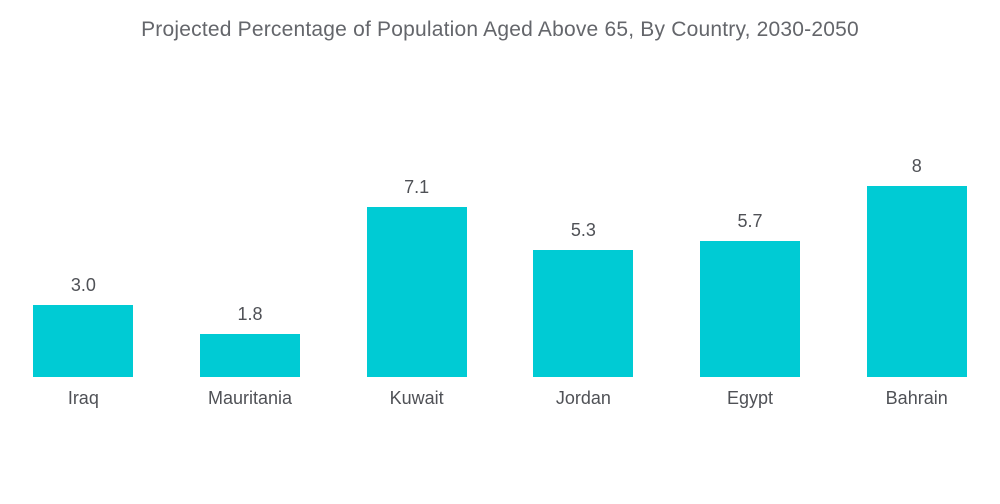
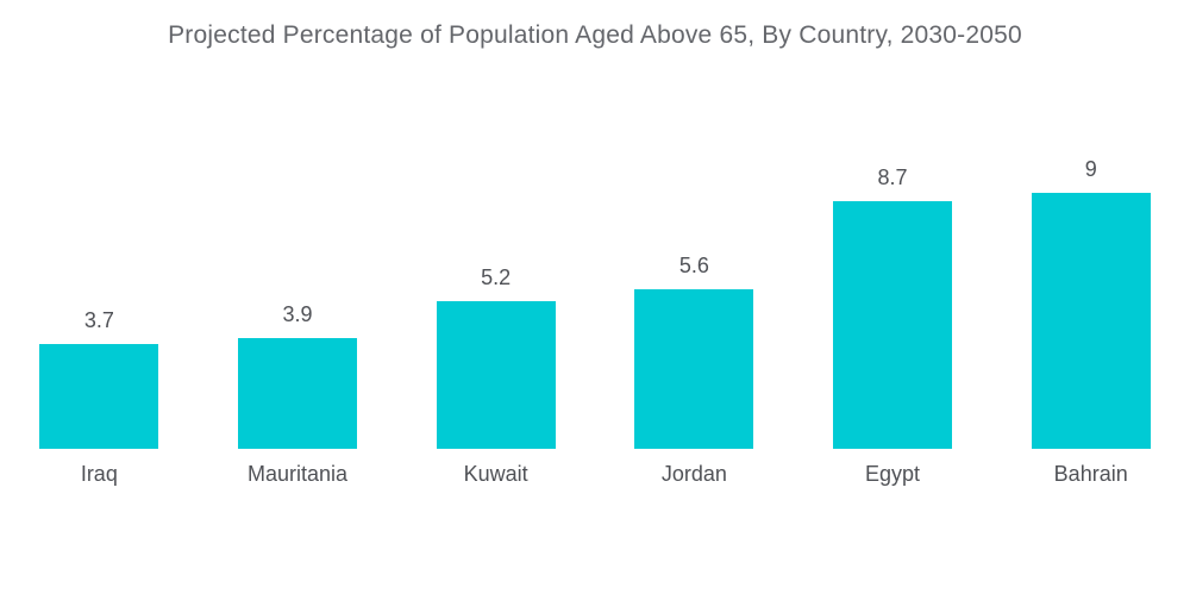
Iraq: 3.0 -> 3.7
Mauritania: 1.8 -> 3.9
Kuwait: 7.1 -> 5.2
Jordan: 5.3 -> 5.6
Egypt: 5.7 -> 8.7
Bahrain: 8 -> 9
